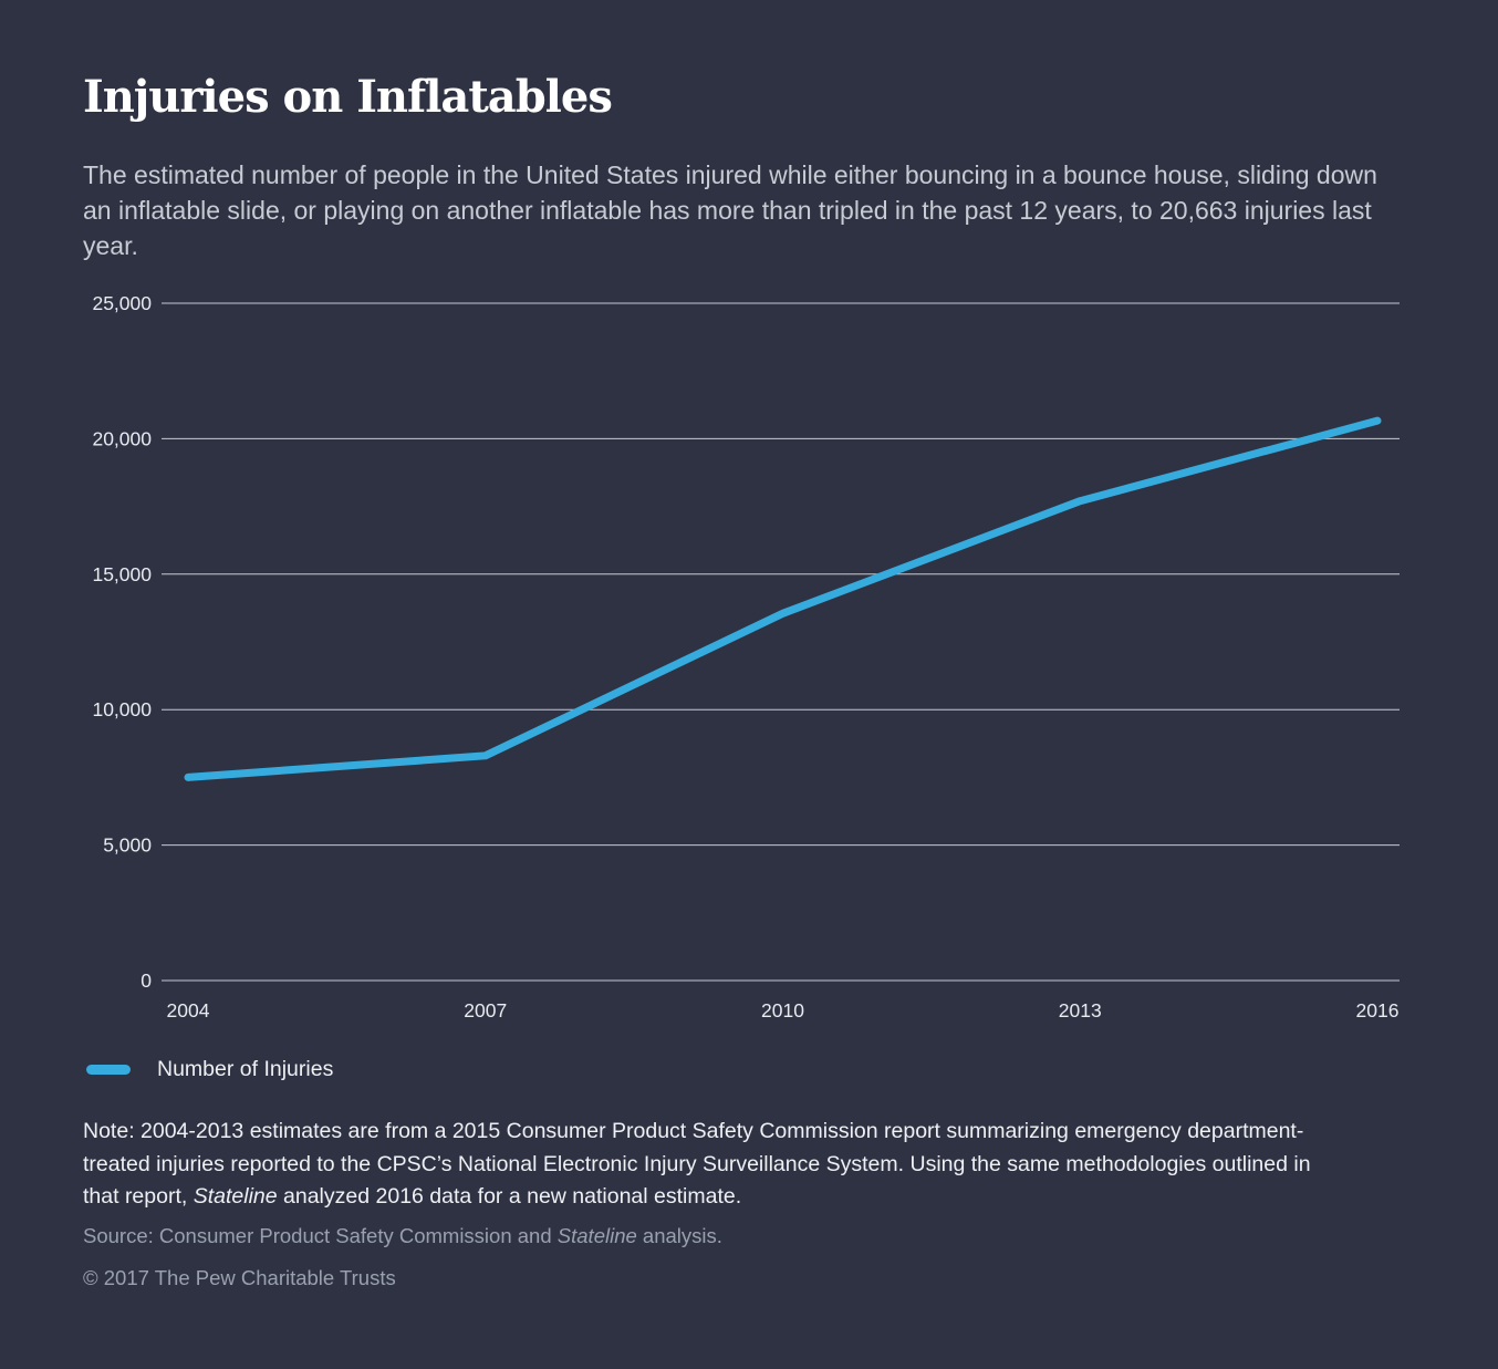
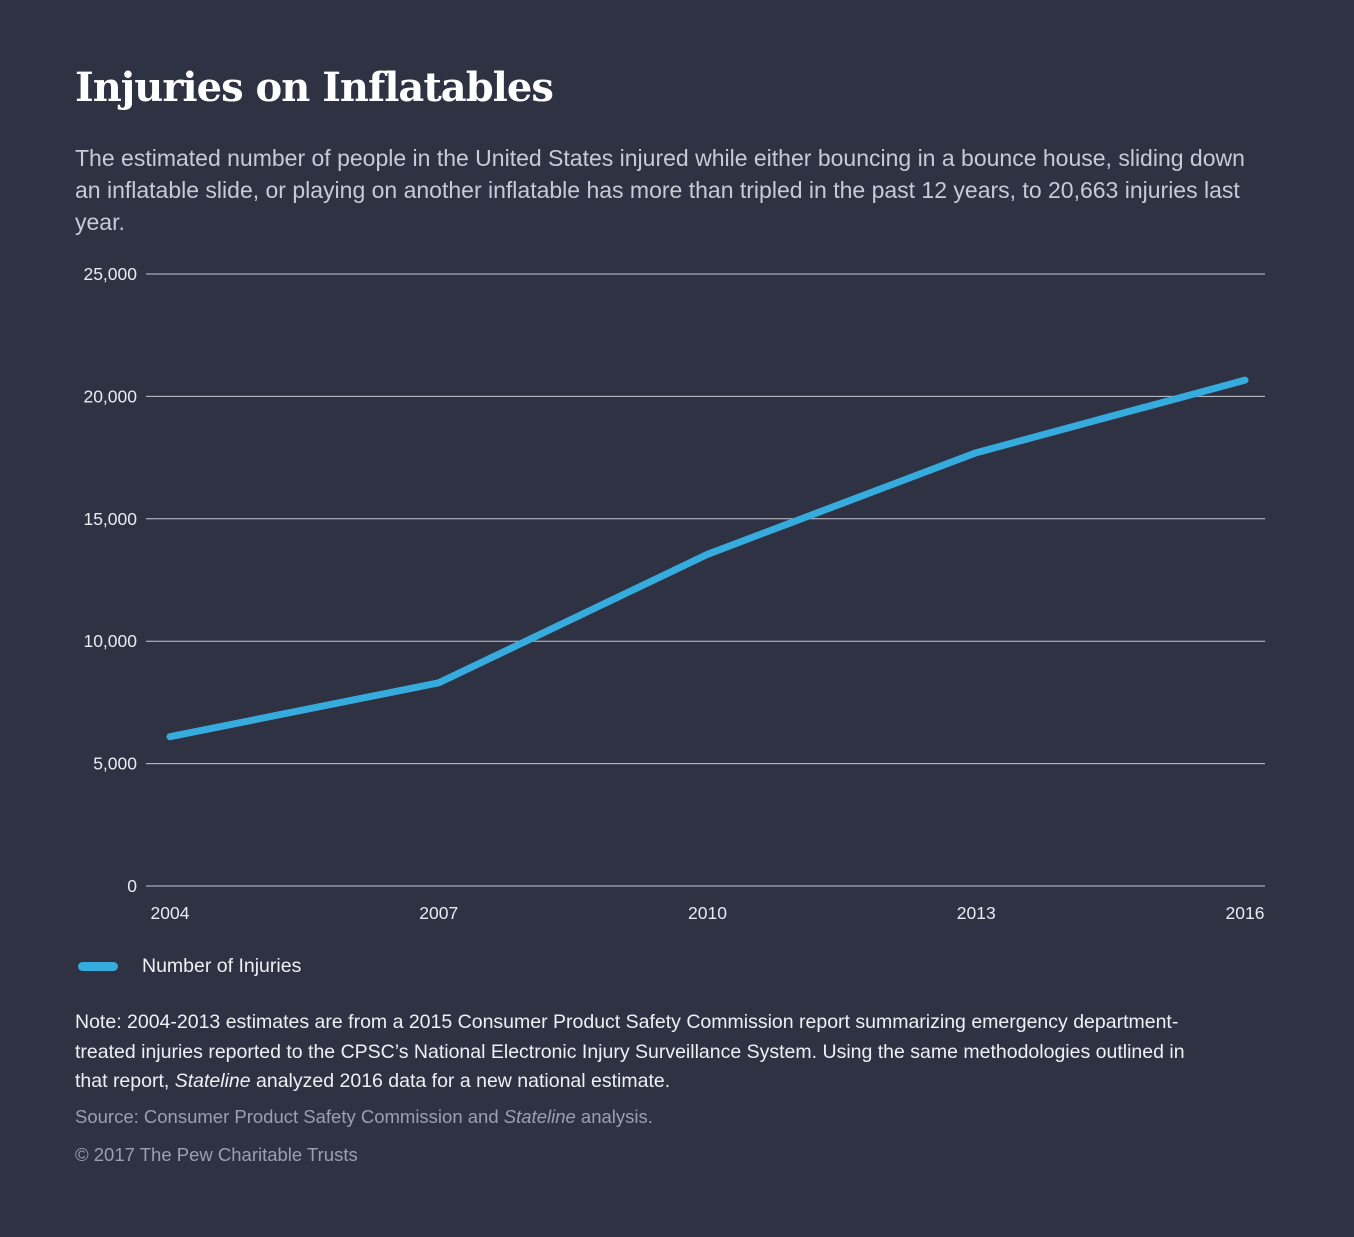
2004: 7500 -> 6100
